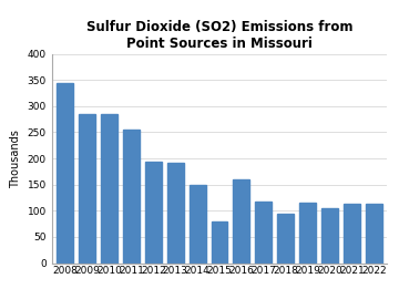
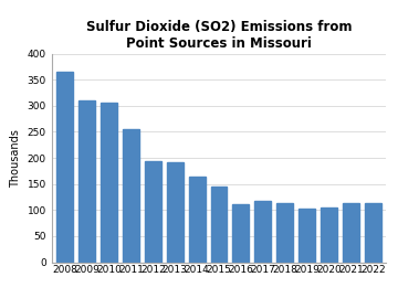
2008: 345 -> 365
2009: 285 -> 310
2010: 285 -> 305
2014: 150 -> 165
2015: 80 -> 146
2016: 160 -> 112
2018: 95 -> 114
2019: 115 -> 103
